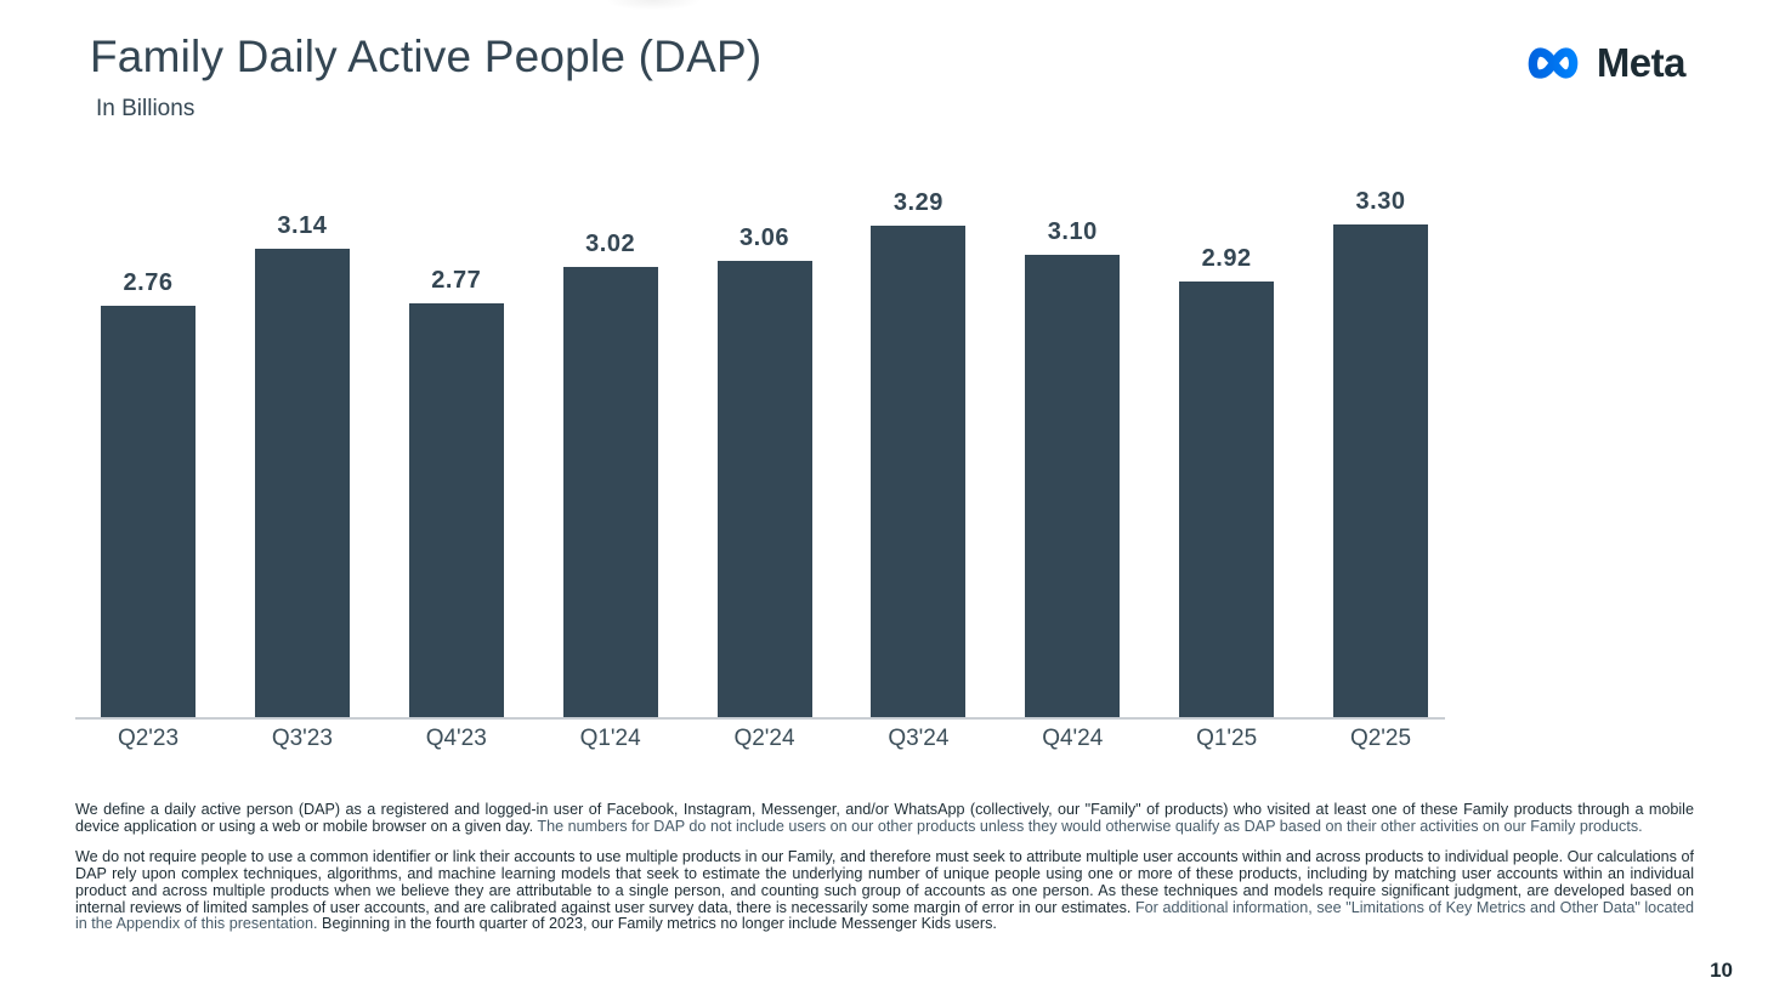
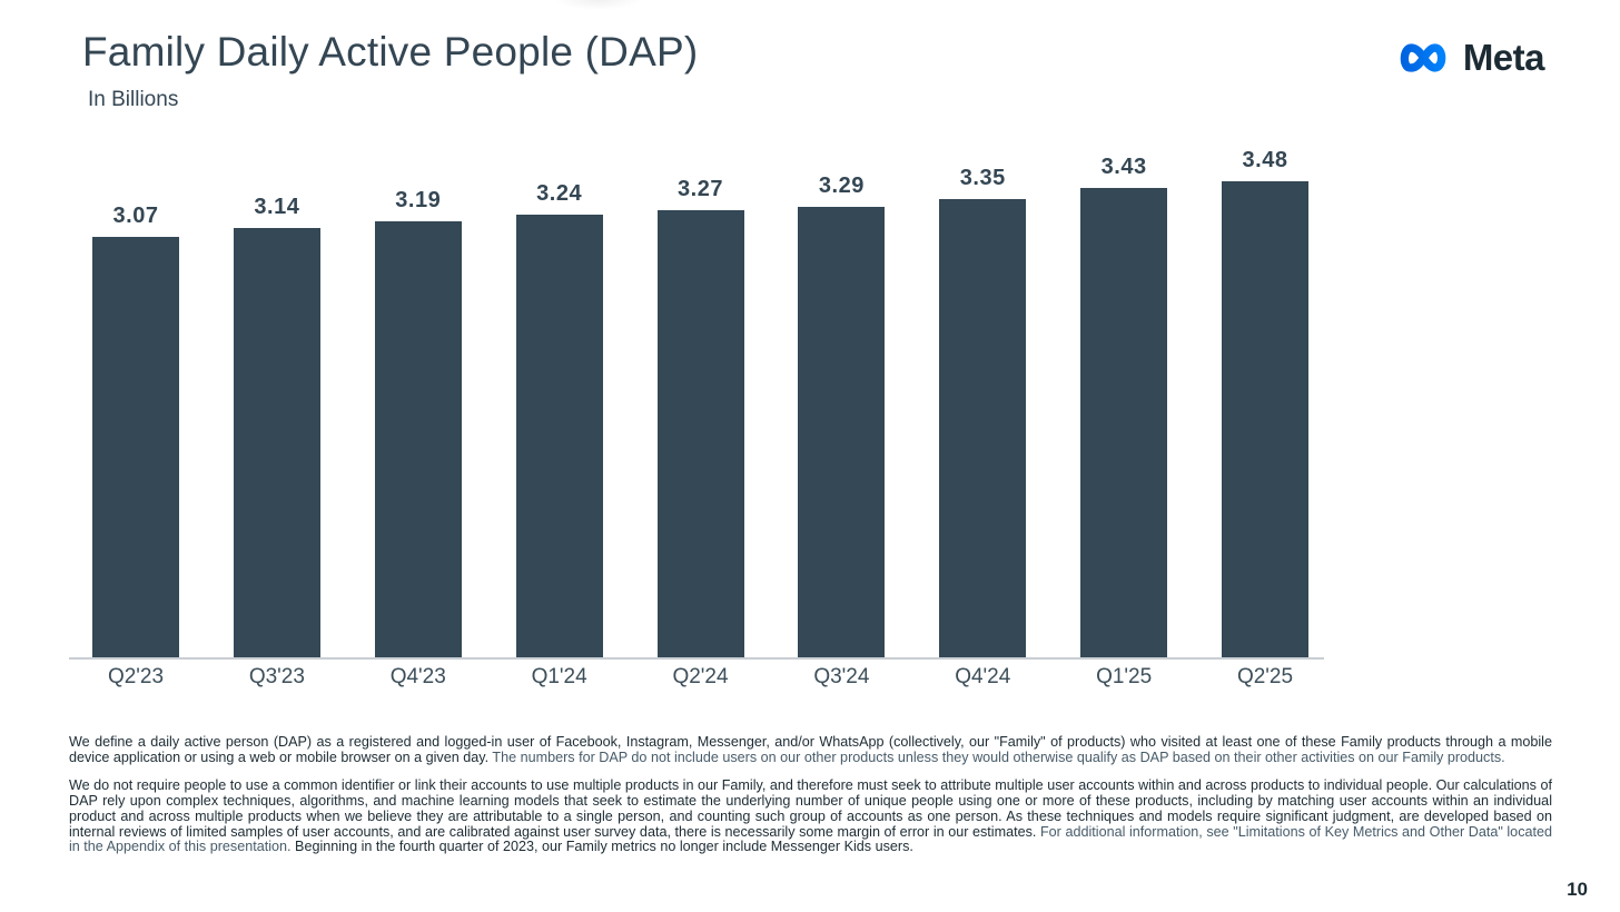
Q2'23: 2.76 -> 3.07
Q4'23: 2.77 -> 3.19
Q1'24: 3.02 -> 3.24
Q2'24: 3.06 -> 3.27
Q4'24: 3.10 -> 3.35
Q1'25: 2.92 -> 3.43
Q2'25: 3.30 -> 3.48
